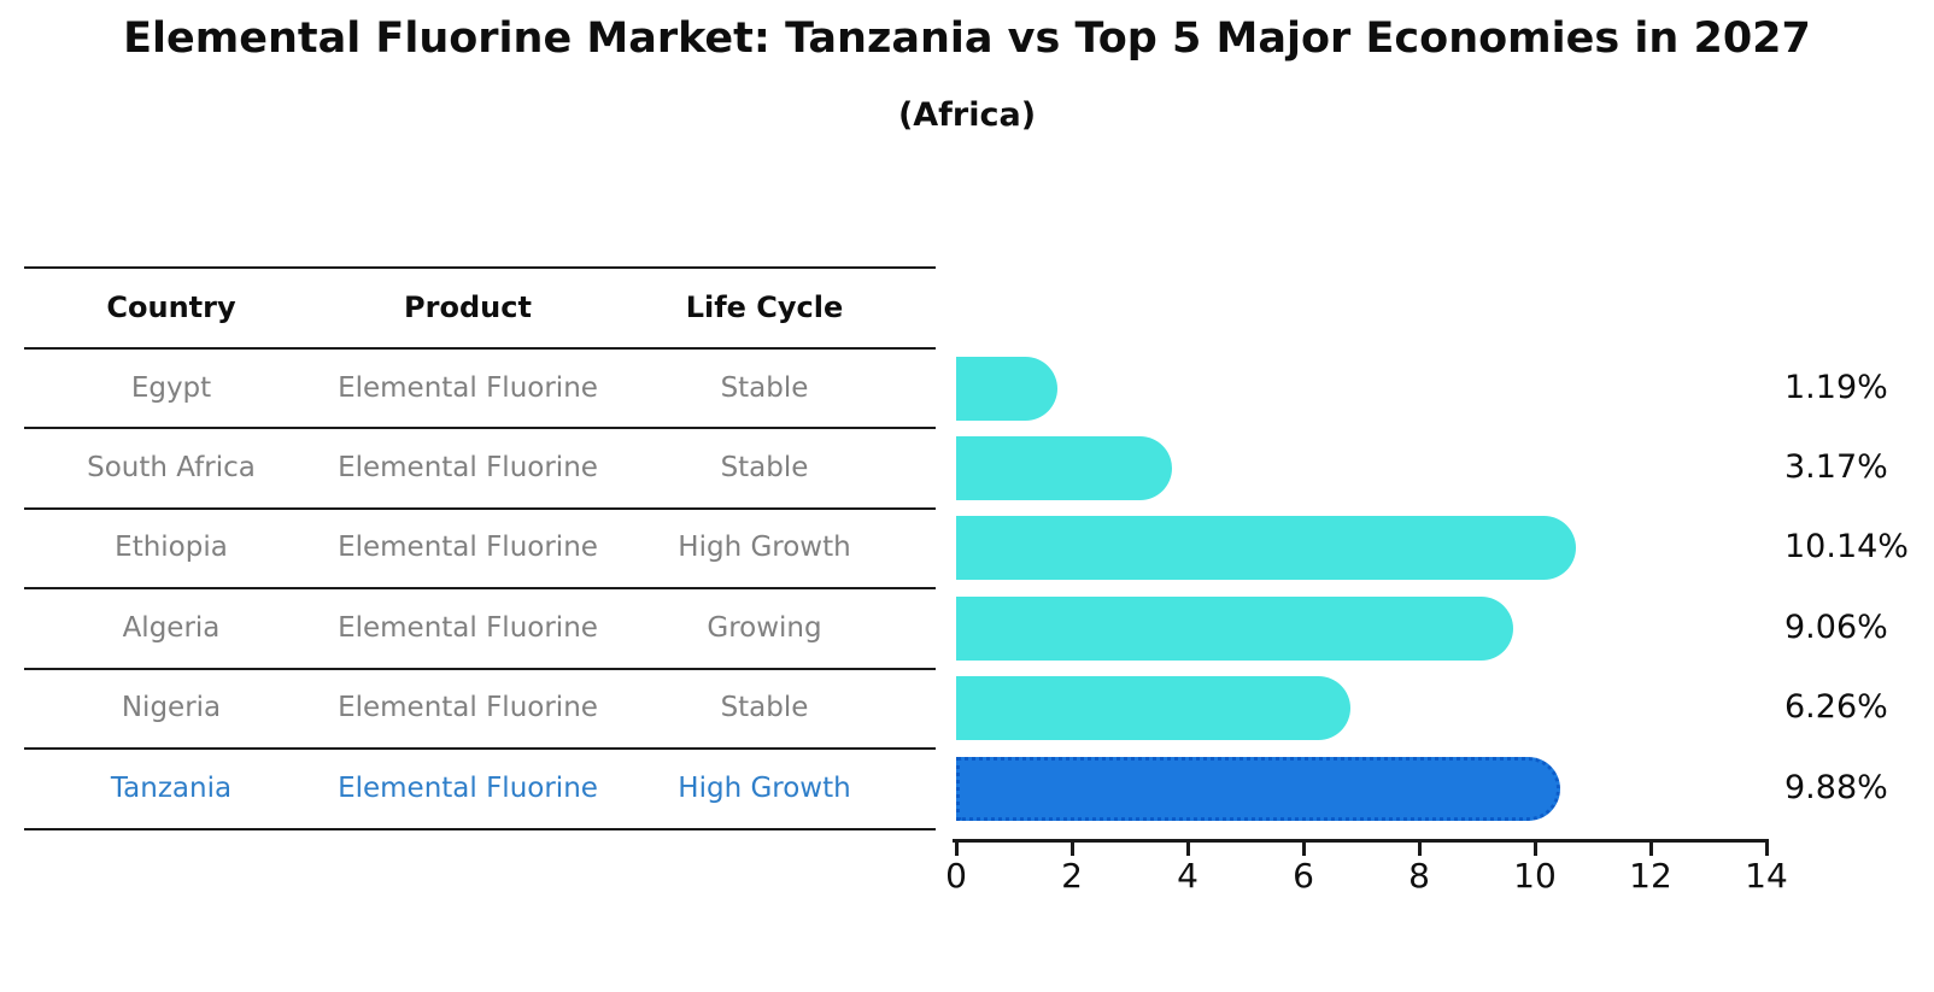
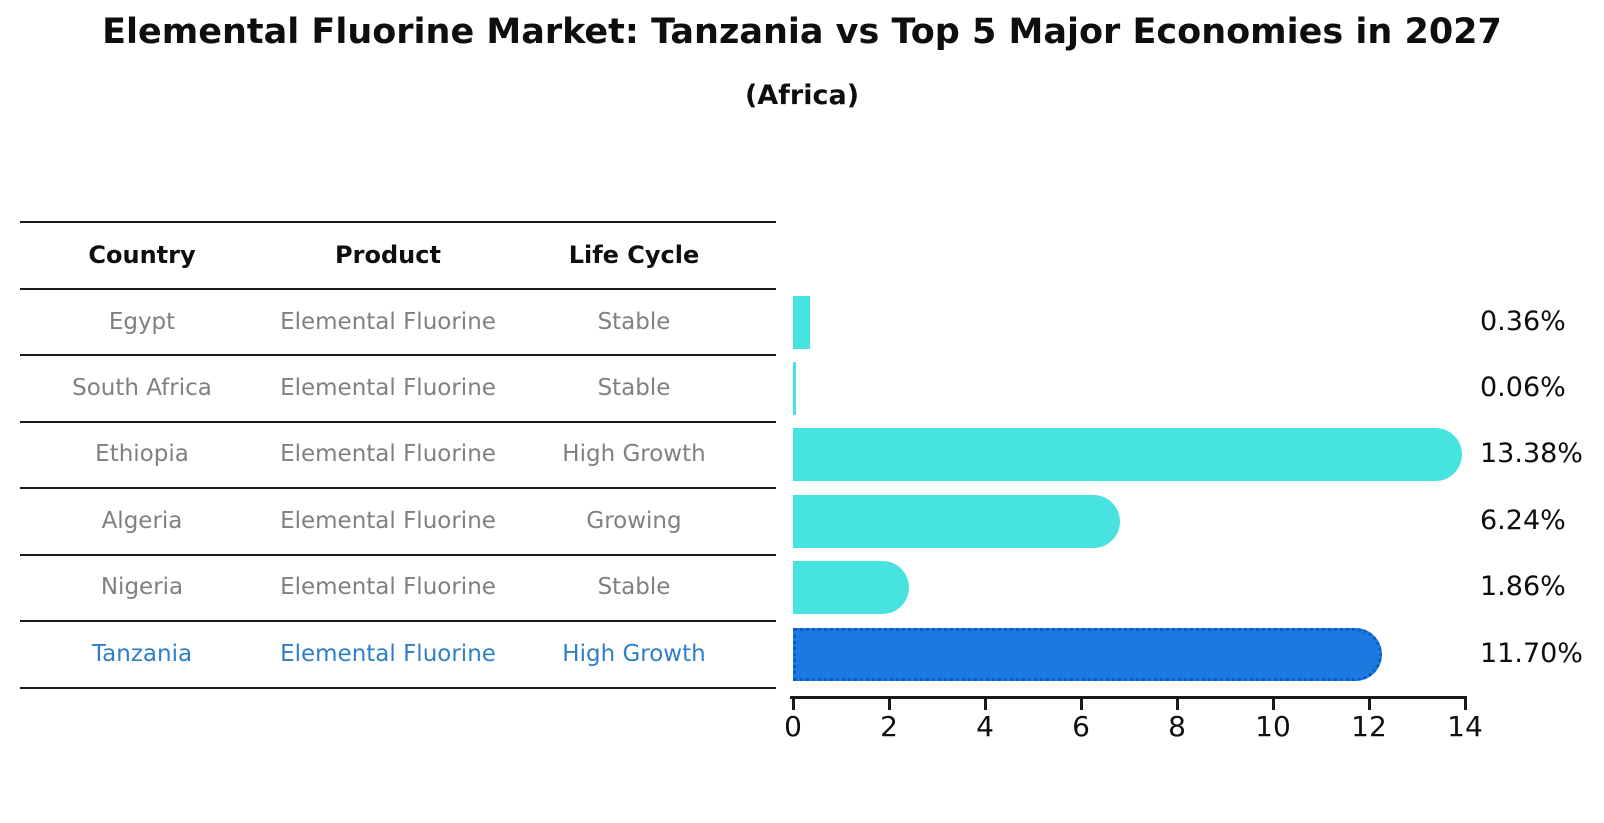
Egypt: 1.19% -> 0.36%
South Africa: 3.17% -> 0.06%
Ethiopia: 10.14% -> 13.38%
Algeria: 9.06% -> 6.24%
Nigeria: 6.26% -> 1.86%
Tanzania: 9.88% -> 11.70%
